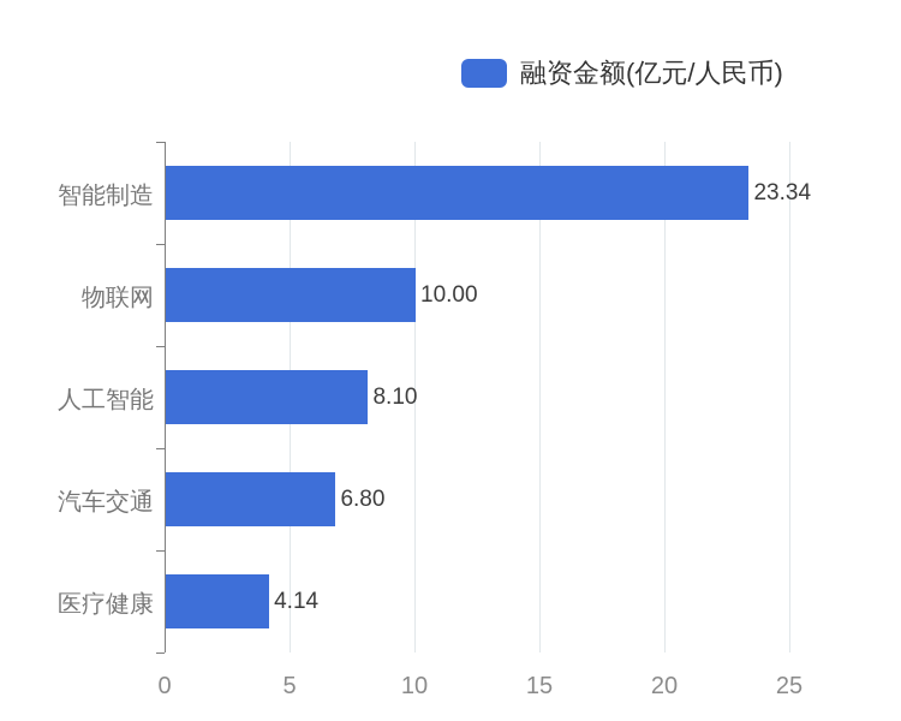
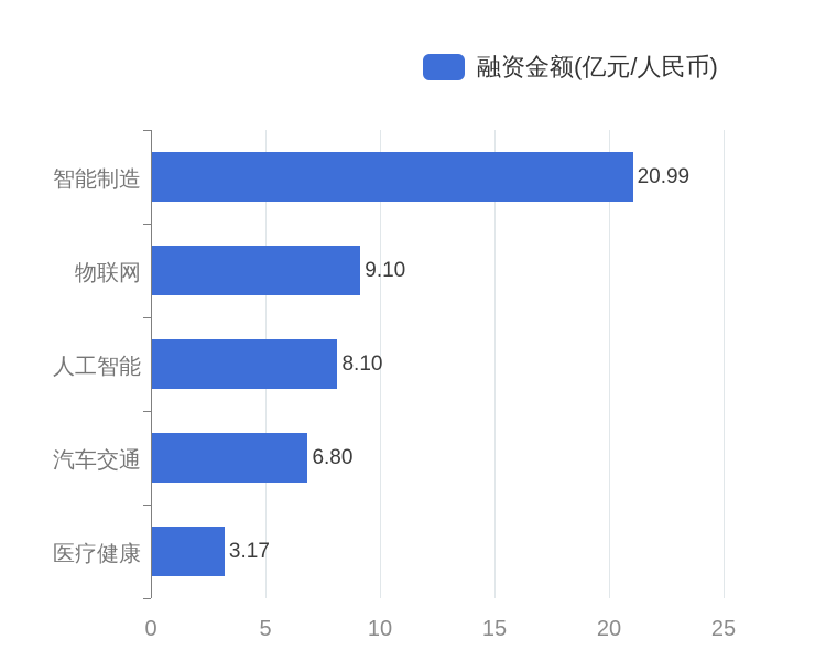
智能制造: 23.34 -> 20.99
物联网: 10.00 -> 9.10
医疗健康: 4.14 -> 3.17
